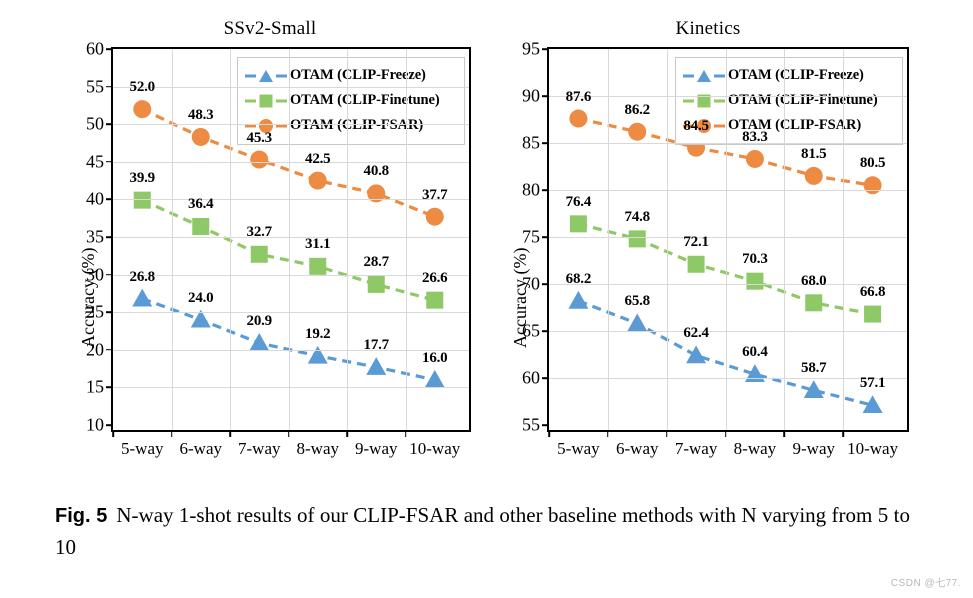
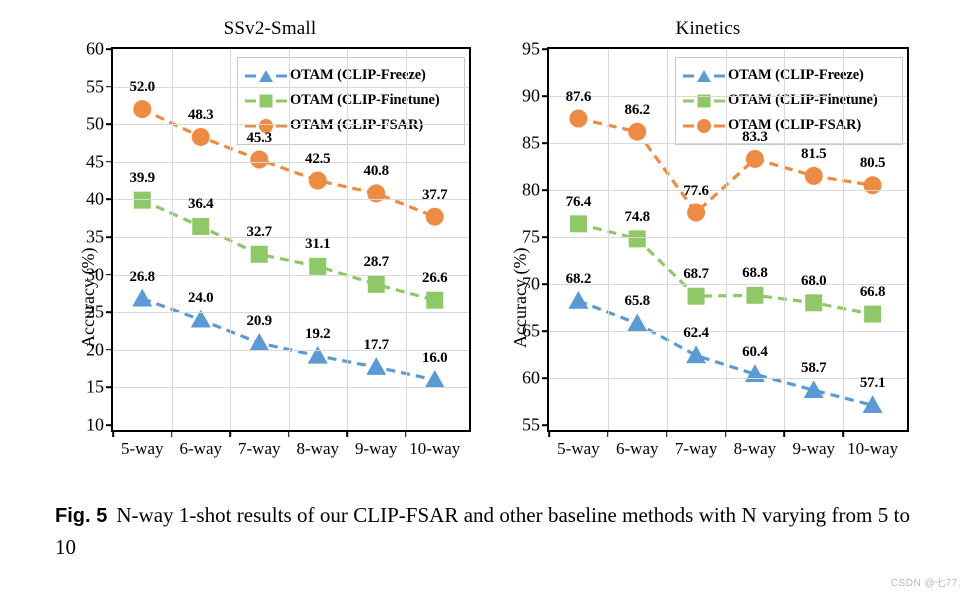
Kinetics/OTAM (CLIP-Finetune)/7-way: 72.1 -> 68.7
Kinetics/OTAM (CLIP-FSAR)/7-way: 84.5 -> 77.6
Kinetics/OTAM (CLIP-Finetune)/8-way: 70.3 -> 68.8
